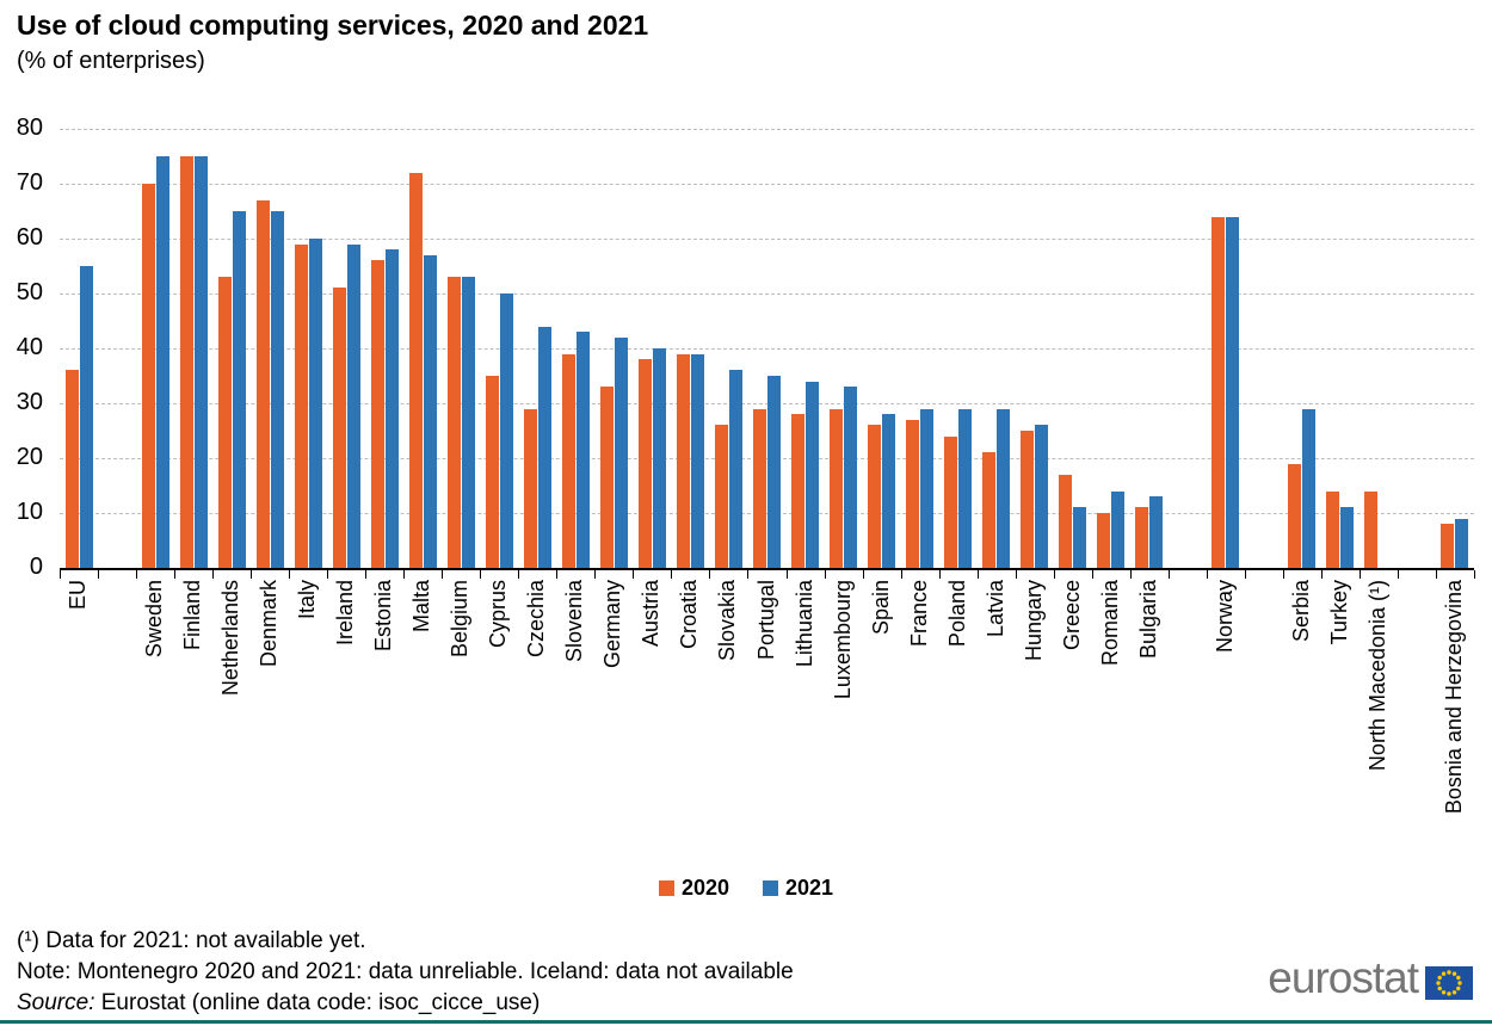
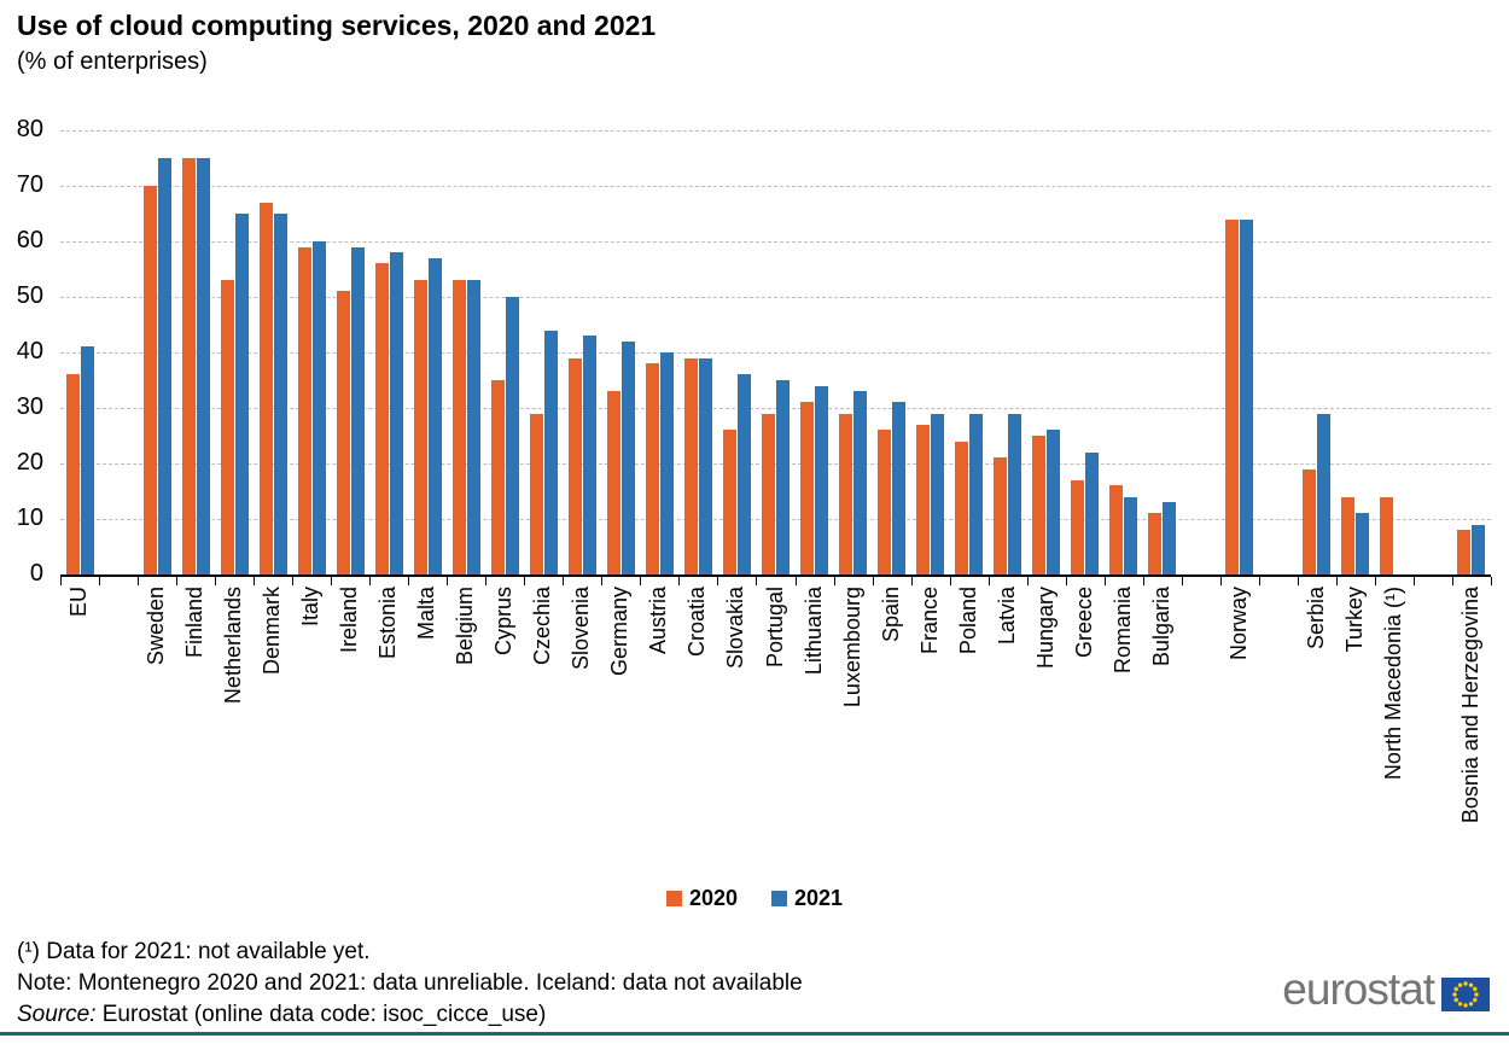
2021/EU: 55 -> 41
2020/Malta: 72 -> 53
2020/Lithuania: 28 -> 31
2021/Spain: 28 -> 31
2021/Greece: 11 -> 22
2020/Romania: 10 -> 16
